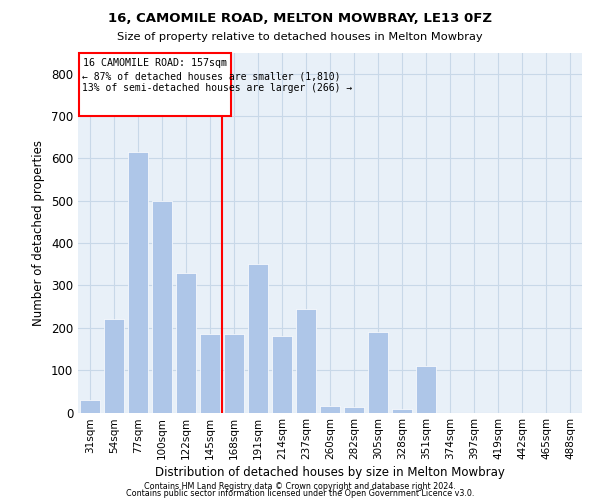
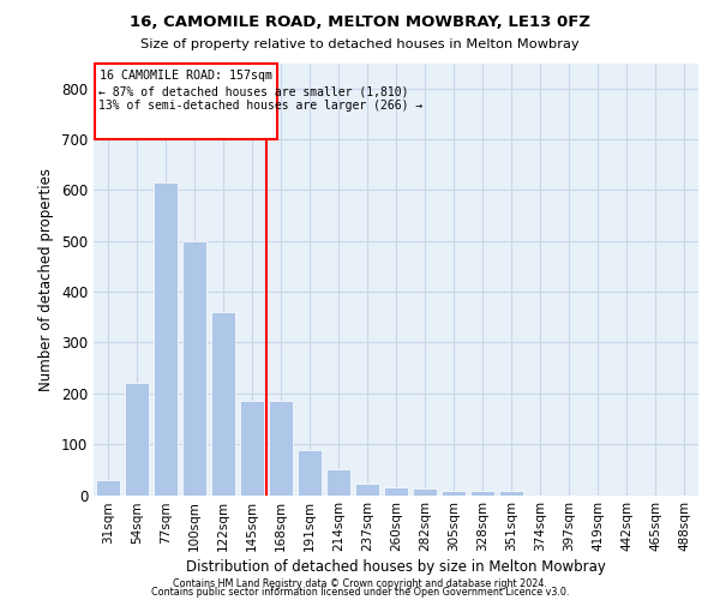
122sqm: 330 -> 360
191sqm: 350 -> 88
214sqm: 180 -> 50
237sqm: 245 -> 22
305sqm: 190 -> 8
351sqm: 110 -> 8
